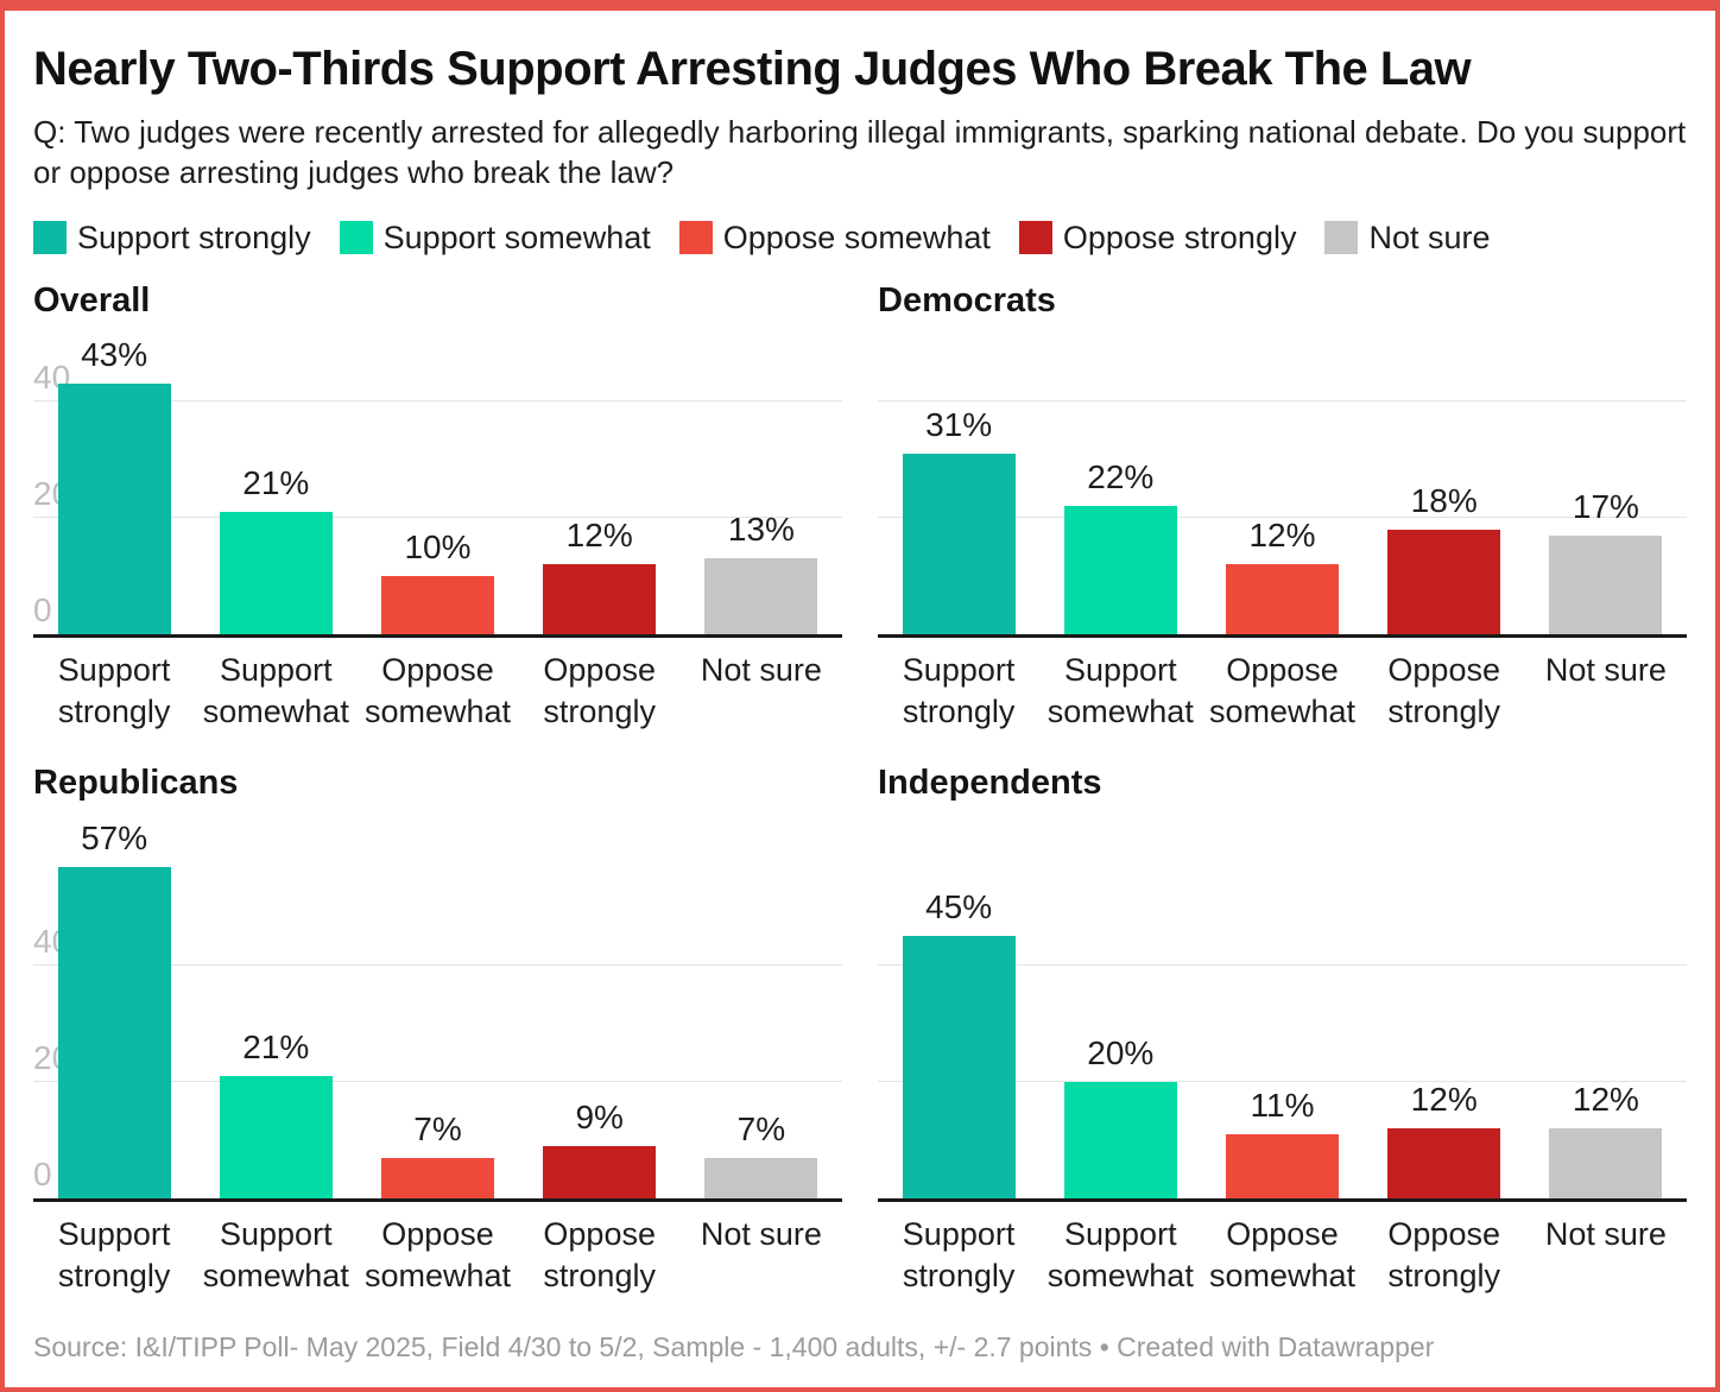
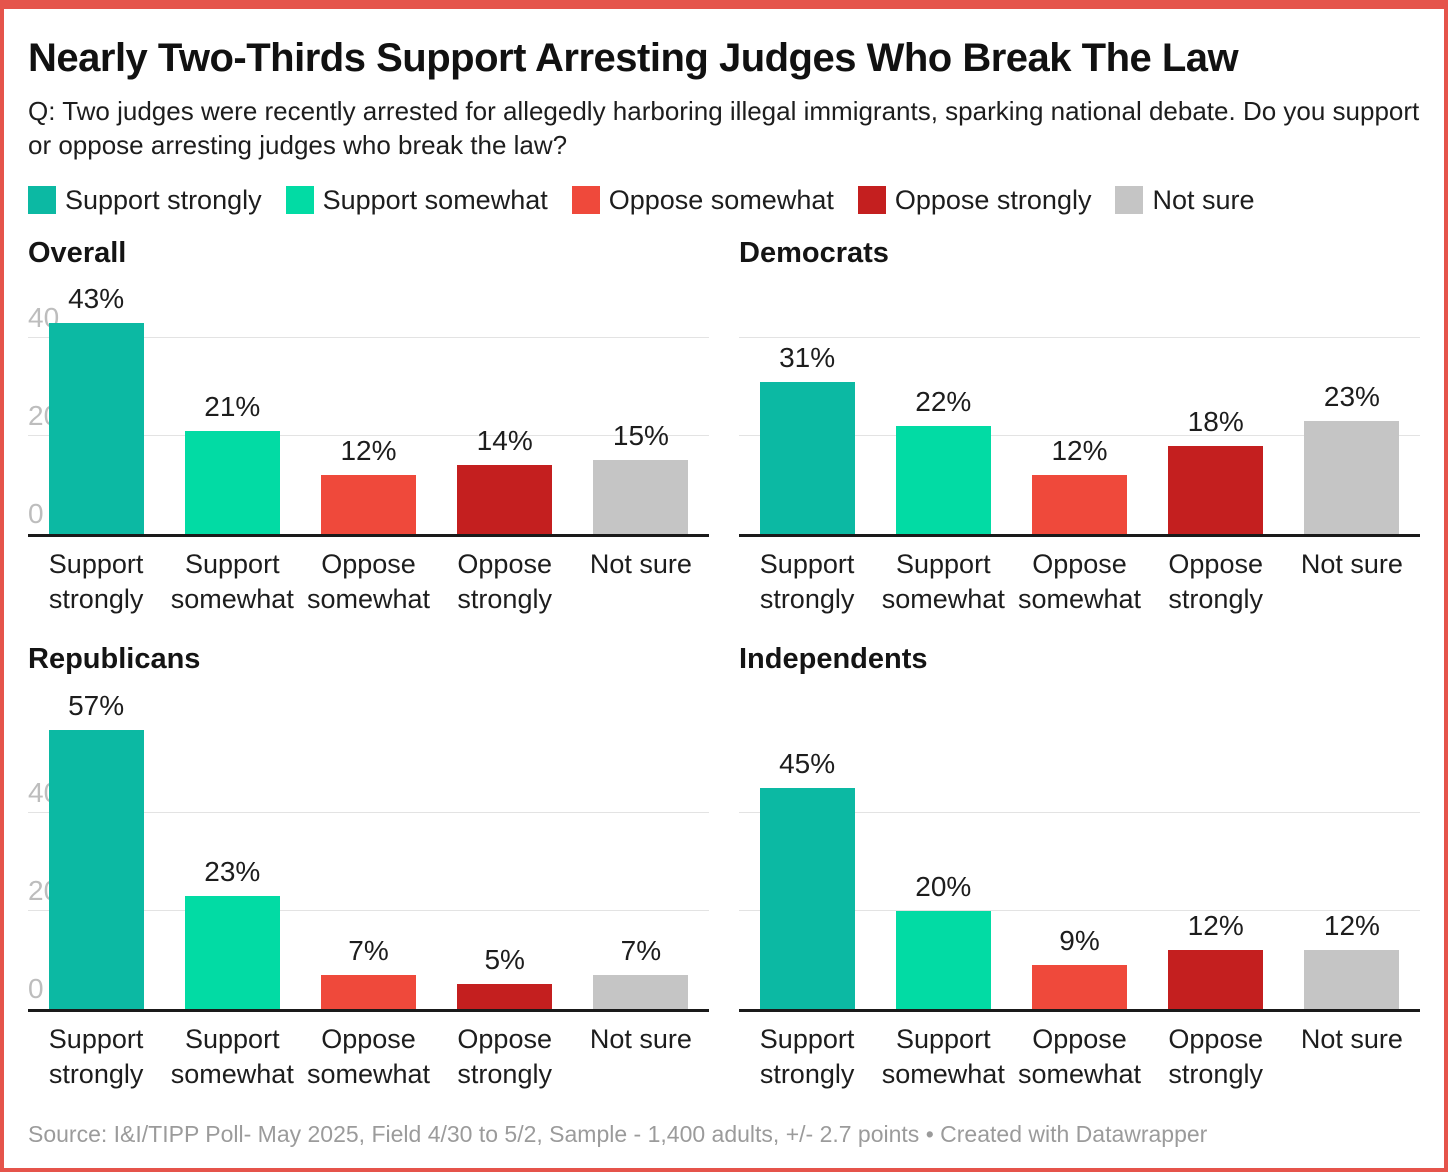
Overall/Oppose somewhat: 10% -> 12%
Overall/Oppose strongly: 12% -> 14%
Overall/Not sure: 13% -> 15%
Democrats/Not sure: 17% -> 23%
Republicans/Support somewhat: 21% -> 23%
Republicans/Oppose strongly: 9% -> 5%
Independents/Oppose somewhat: 11% -> 9%
